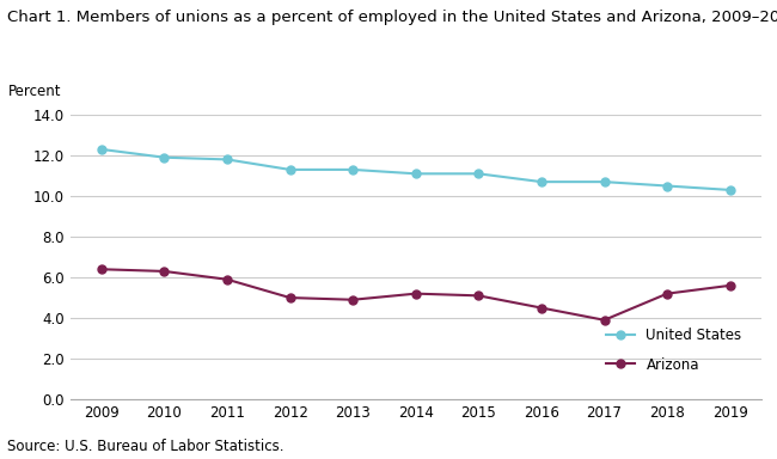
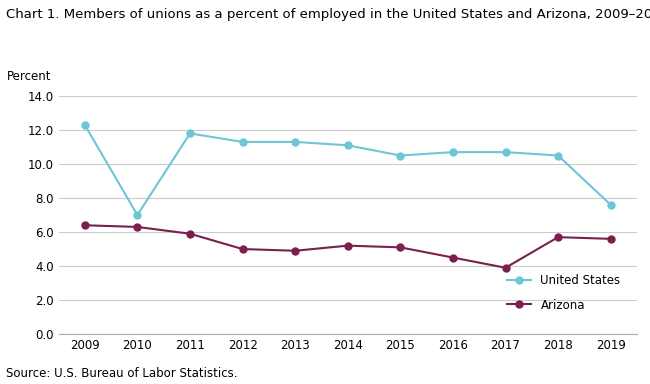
United States/2010: 11.9 -> 7.0
United States/2015: 11.1 -> 10.5
Arizona/2018: 5.2 -> 5.7
United States/2019: 10.3 -> 7.6
